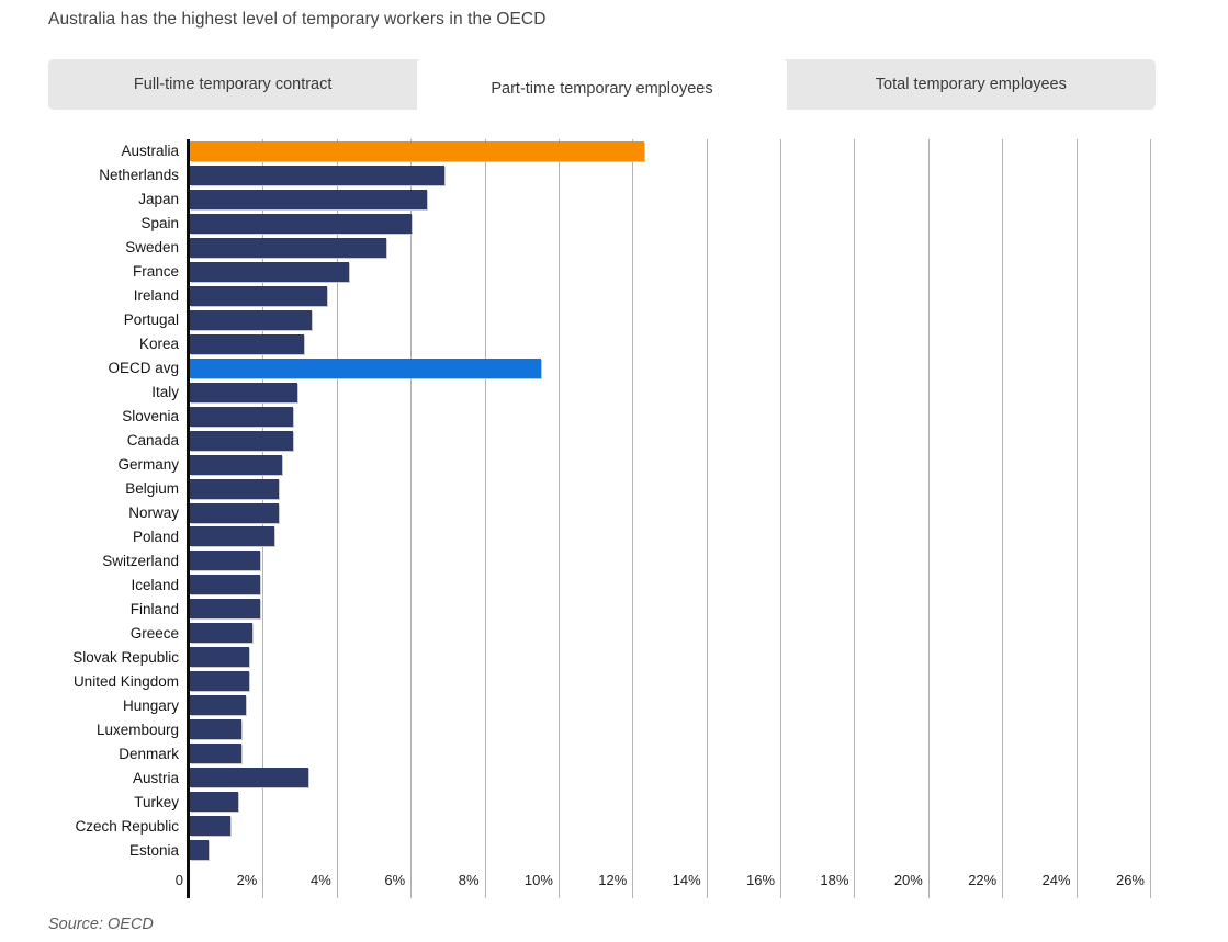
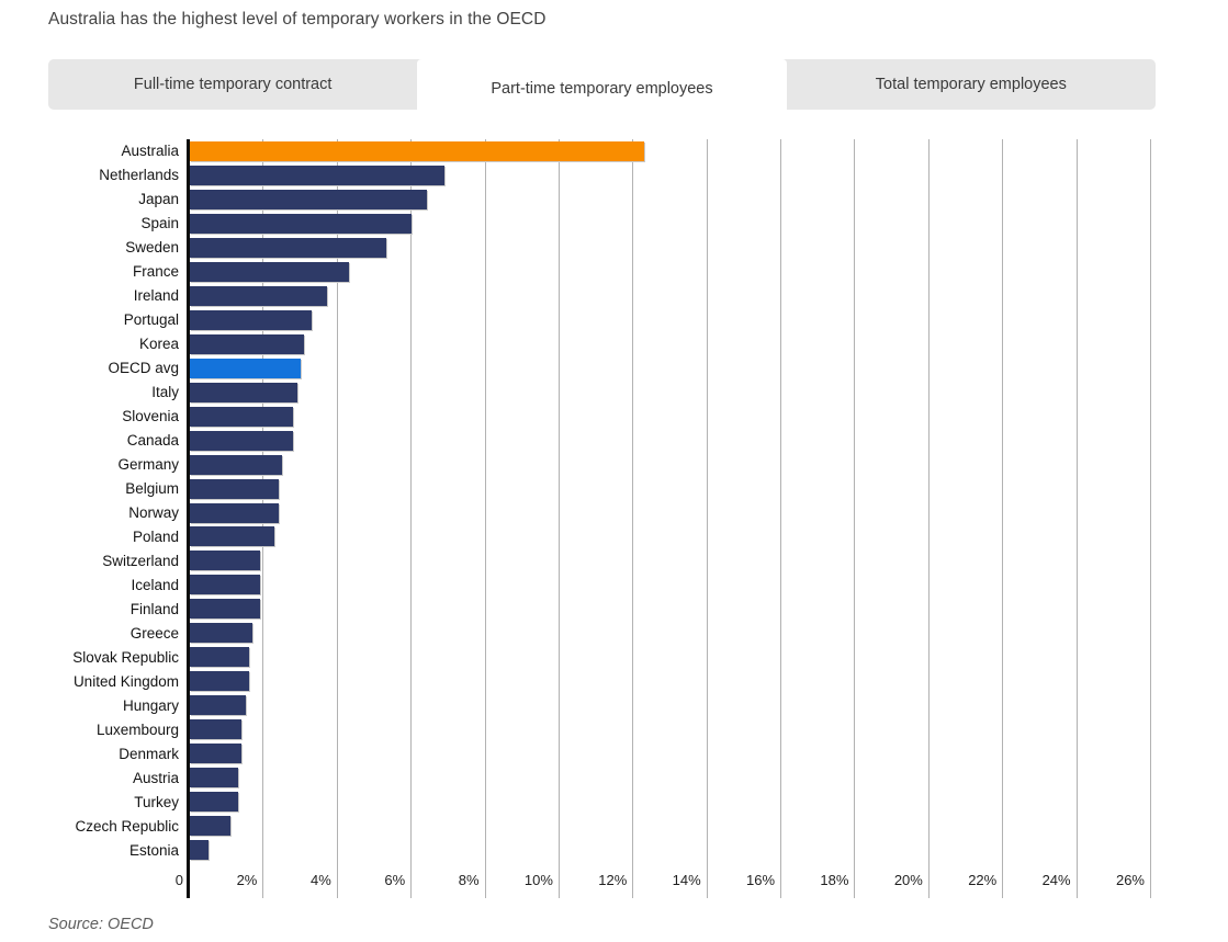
OECD avg: 9.5% -> 3.0%
Austria: 3.2% -> 1.3%
